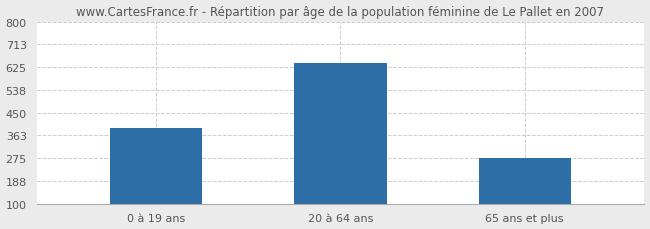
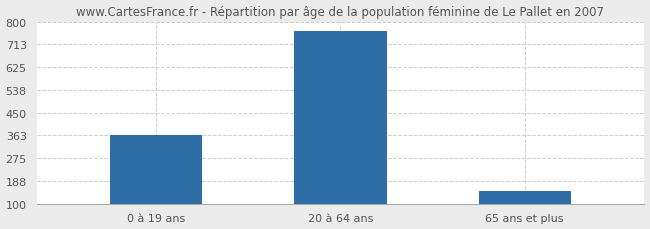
0 à 19 ans: 390 -> 363
20 à 64 ans: 640 -> 762
65 ans et plus: 275 -> 150
